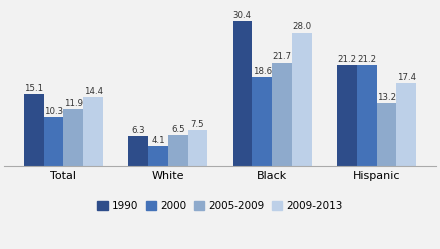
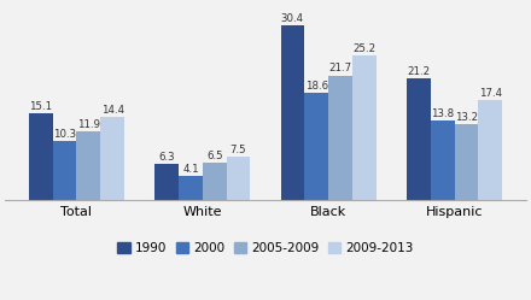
2009-2013/Black: 28.0 -> 25.2
2000/Hispanic: 21.2 -> 13.8
